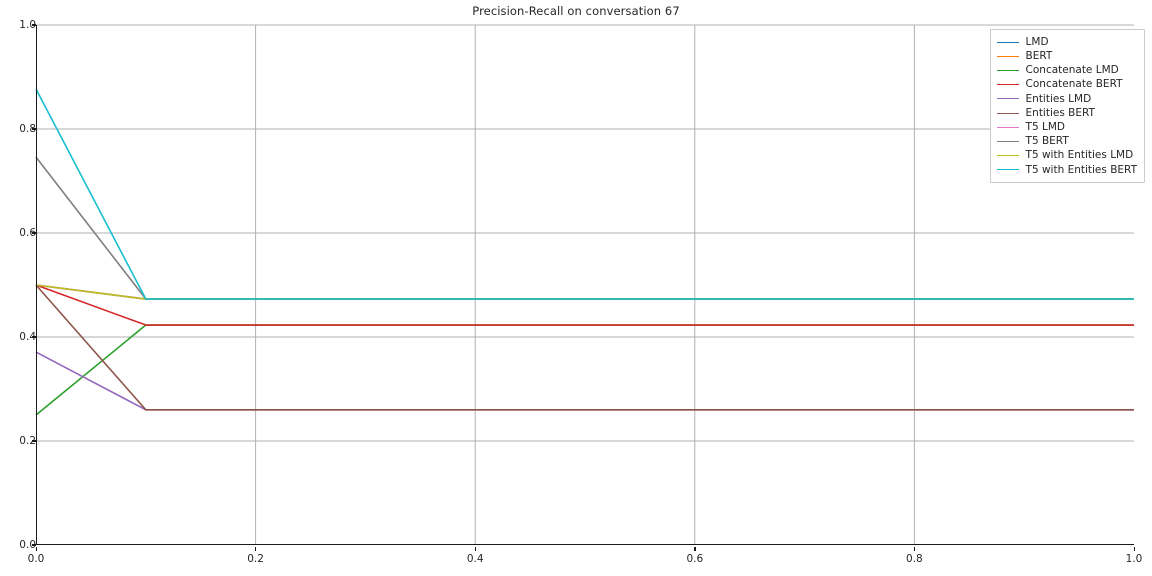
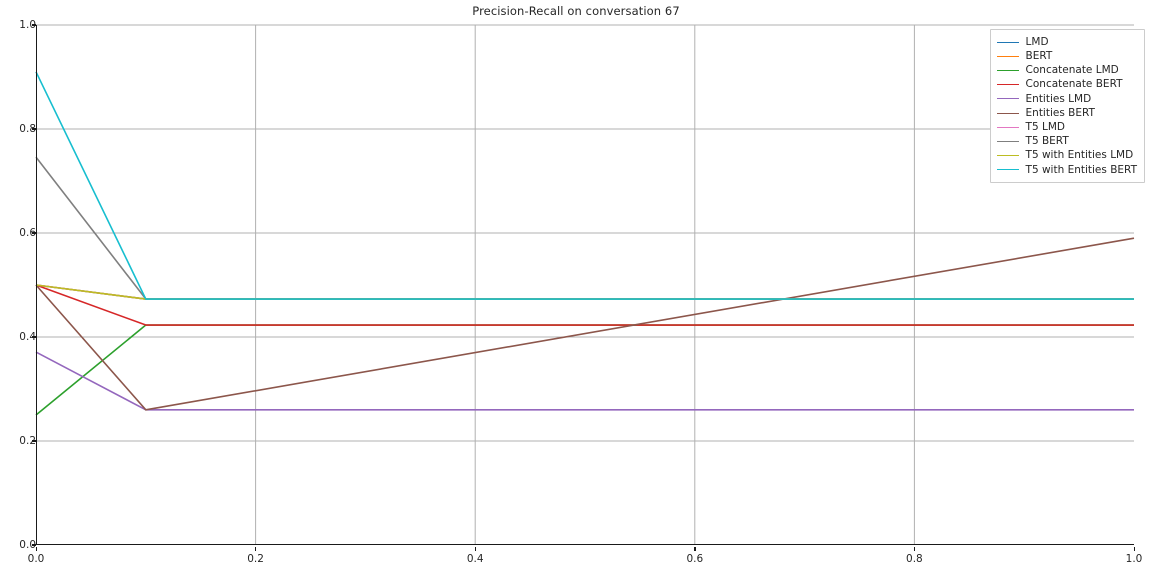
T5 with Entities BERT/0.0: 0.88 -> 0.91
Entities BERT/1.0: 0.26 -> 0.59
